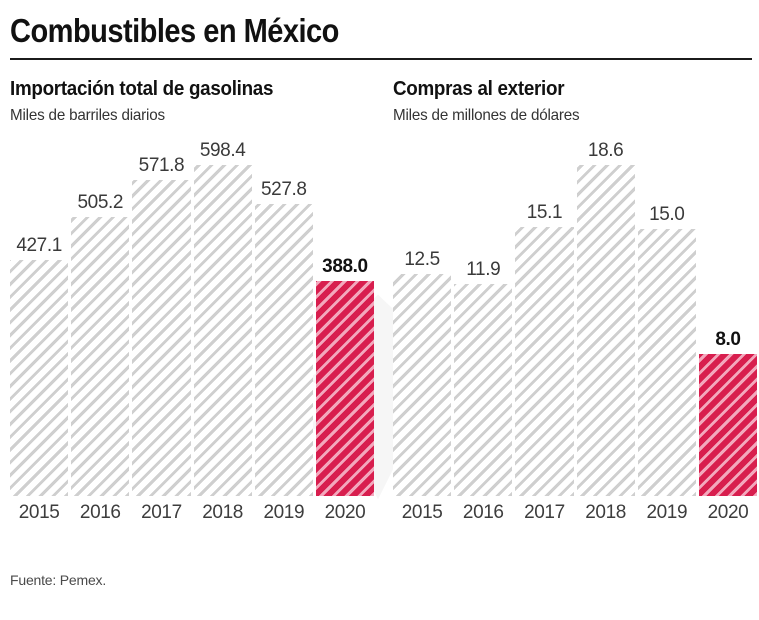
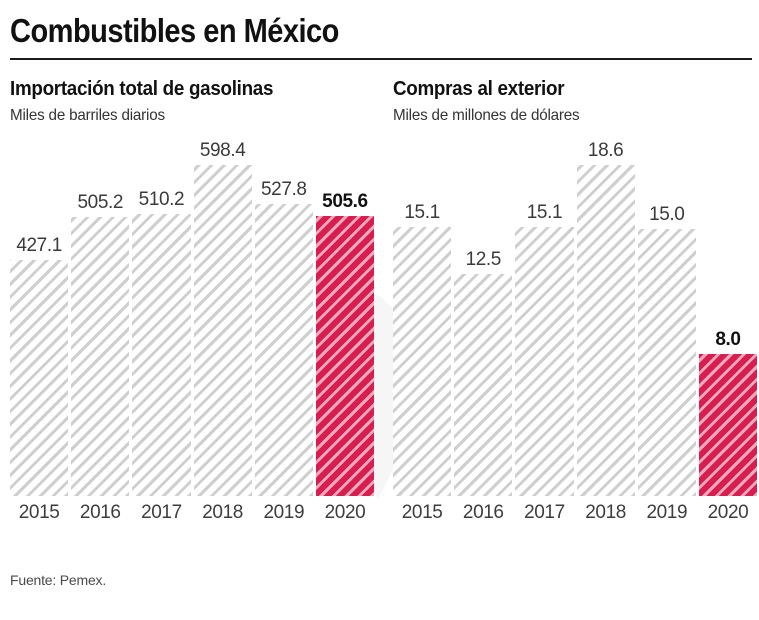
Importación total de gasolinas/2017: 571.8 -> 510.2
Importación total de gasolinas/2020: 388.0 -> 505.6
Compras al exterior/2015: 12.5 -> 15.1
Compras al exterior/2016: 11.9 -> 12.5
